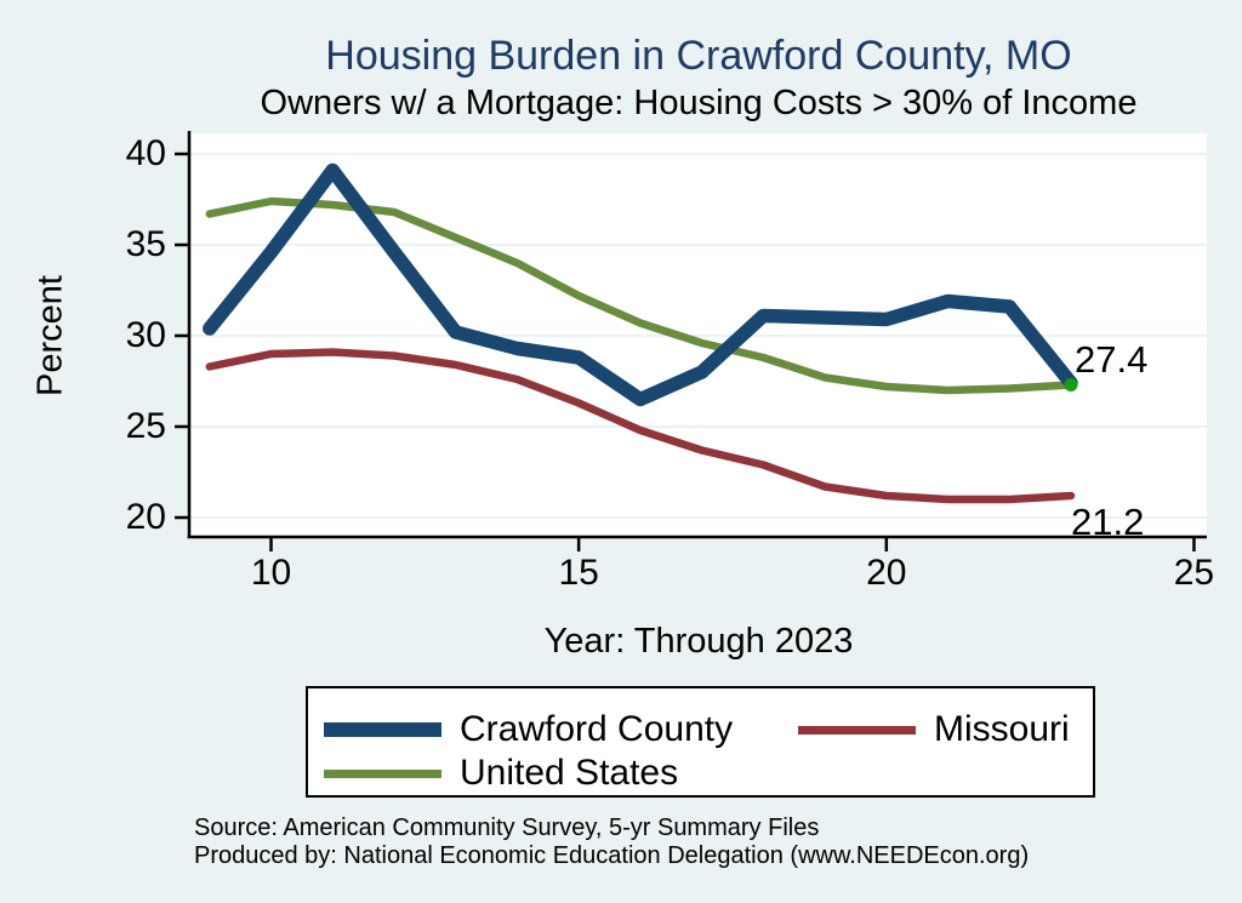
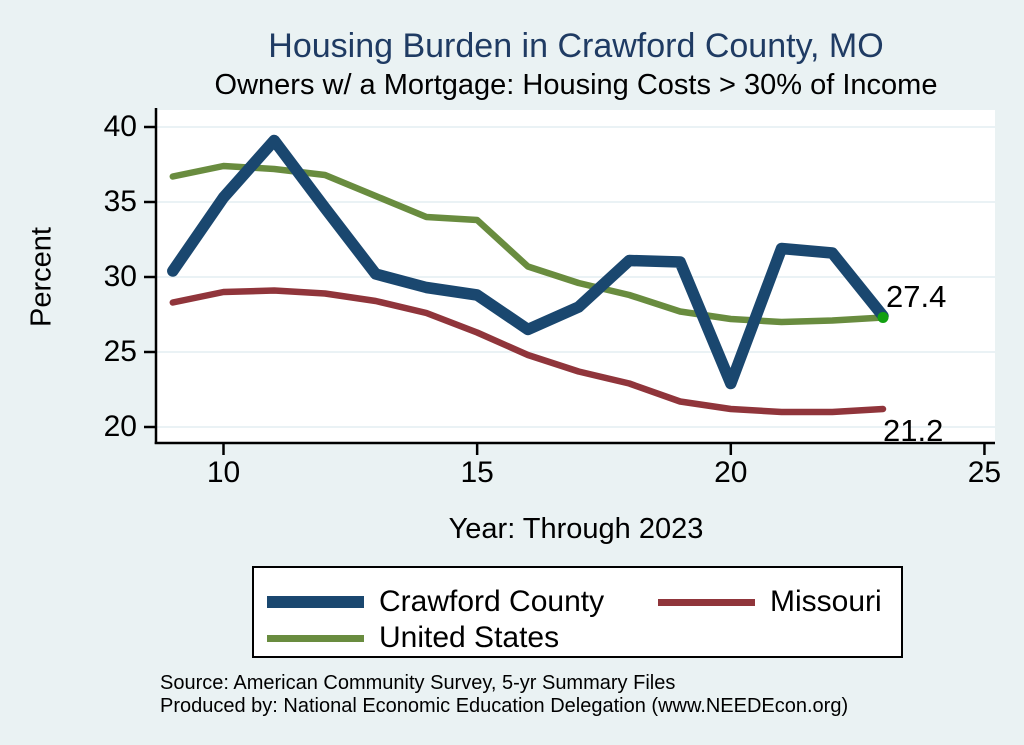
Crawford County/10: 34.6 -> 35.3
United States/15: 32.2 -> 33.8
Crawford County/20: 30.9 -> 22.9
